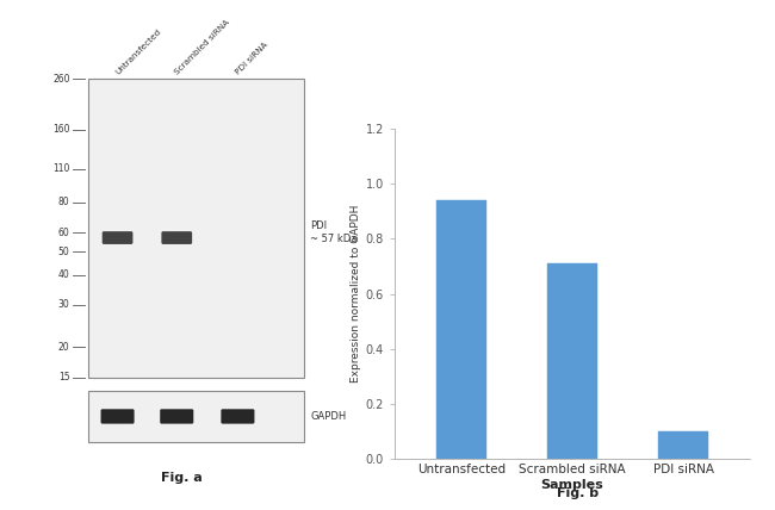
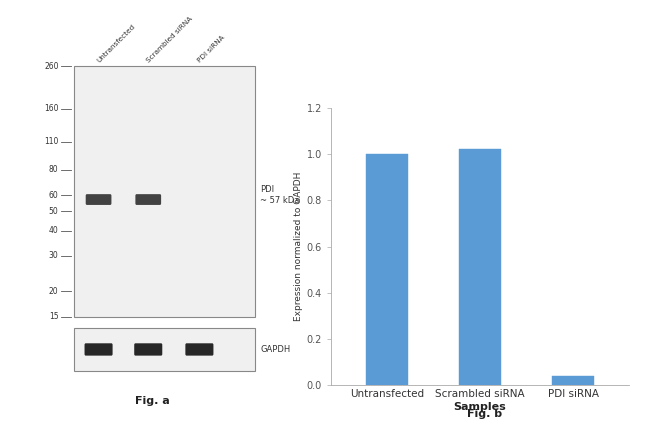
Untransfected: 0.94 -> 1.00
Scrambled siRNA: 0.71 -> 1.02
PDI siRNA: 0.10 -> 0.04
